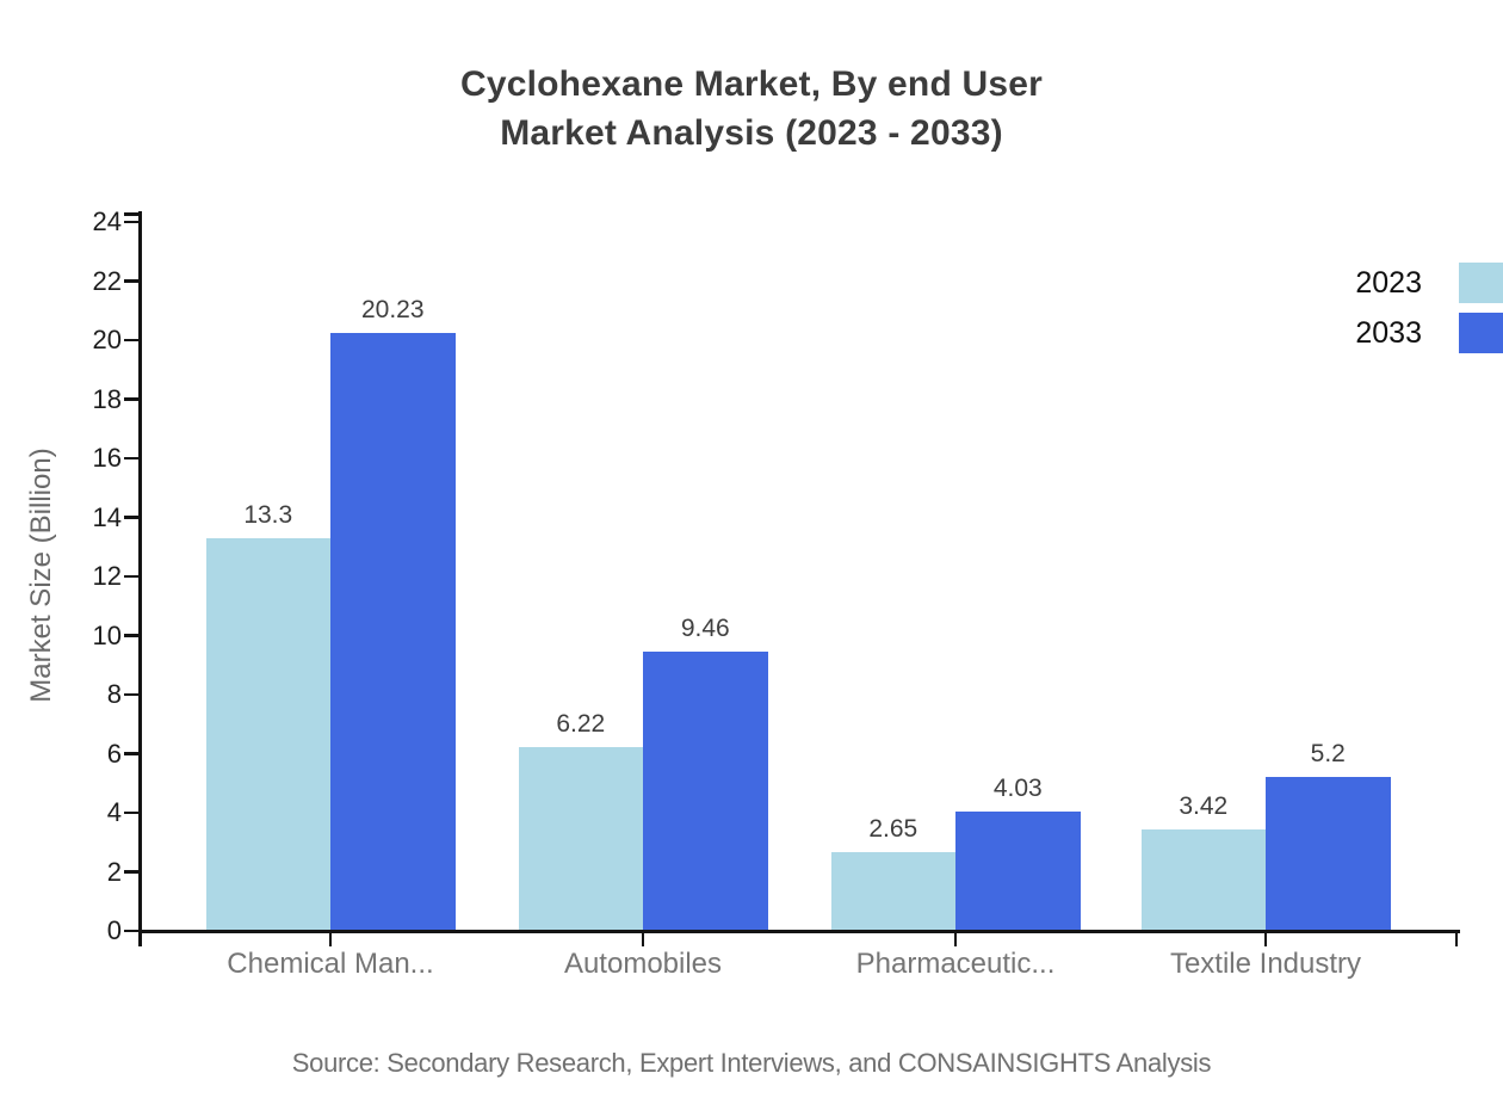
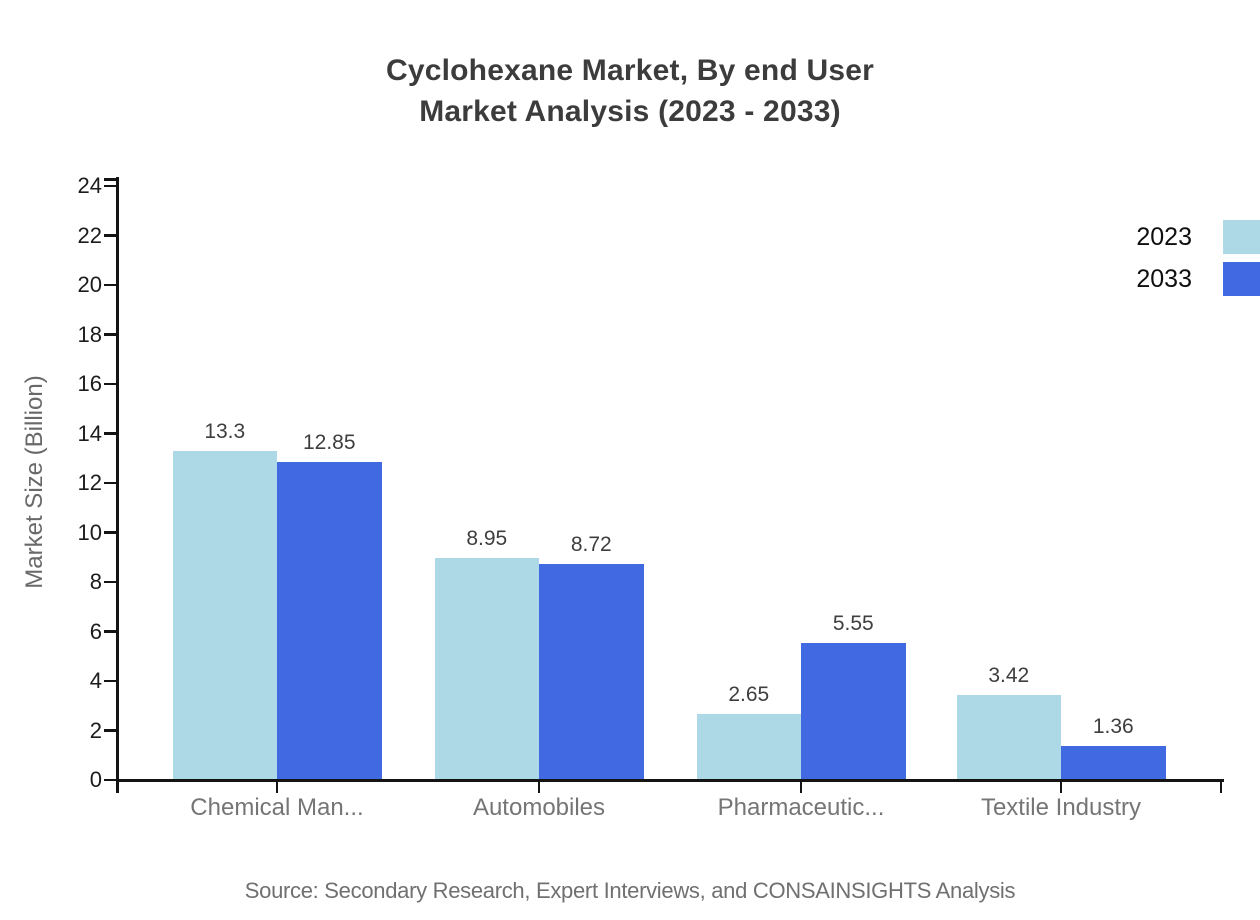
2033/Chemical Man...: 20.23 -> 12.85
2023/Automobiles: 6.22 -> 8.95
2033/Automobiles: 9.46 -> 8.72
2033/Pharmaceutic...: 4.03 -> 5.55
2033/Textile Industry: 5.2 -> 1.36
